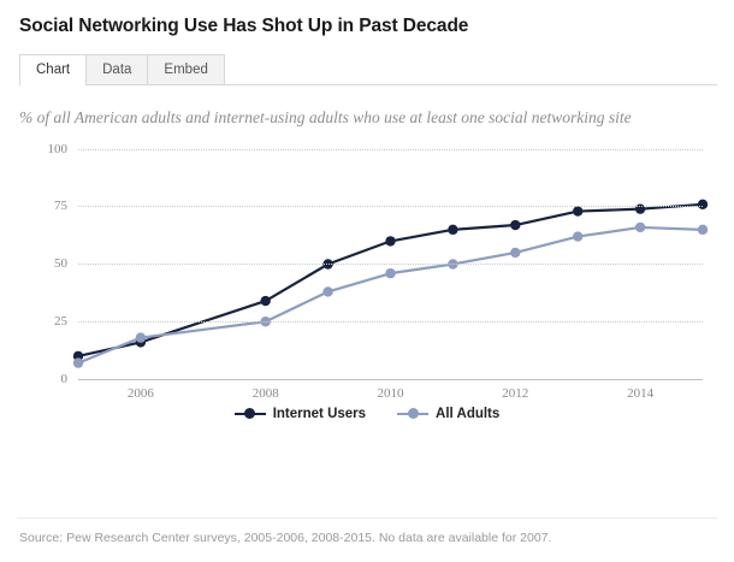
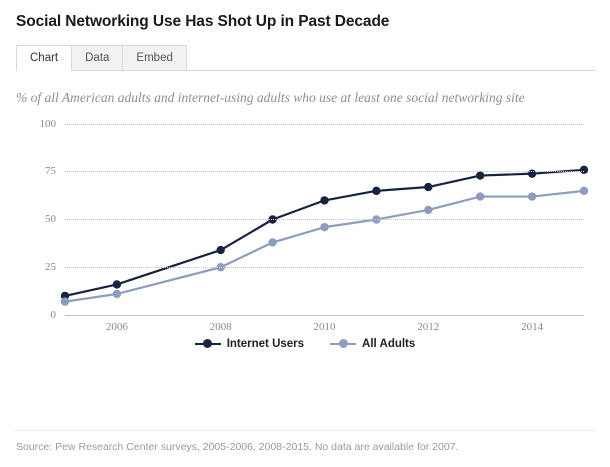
All Adults/2006: 18 -> 11
All Adults/2014: 66 -> 62
